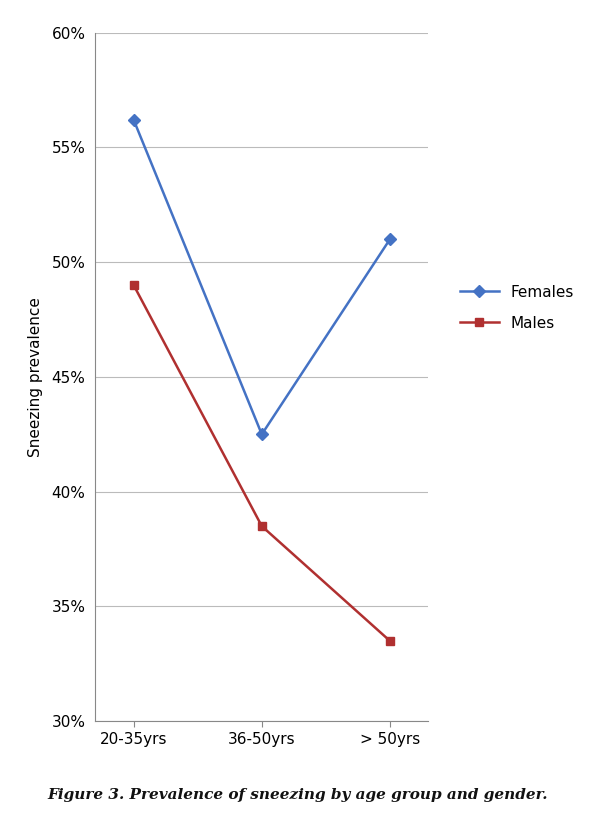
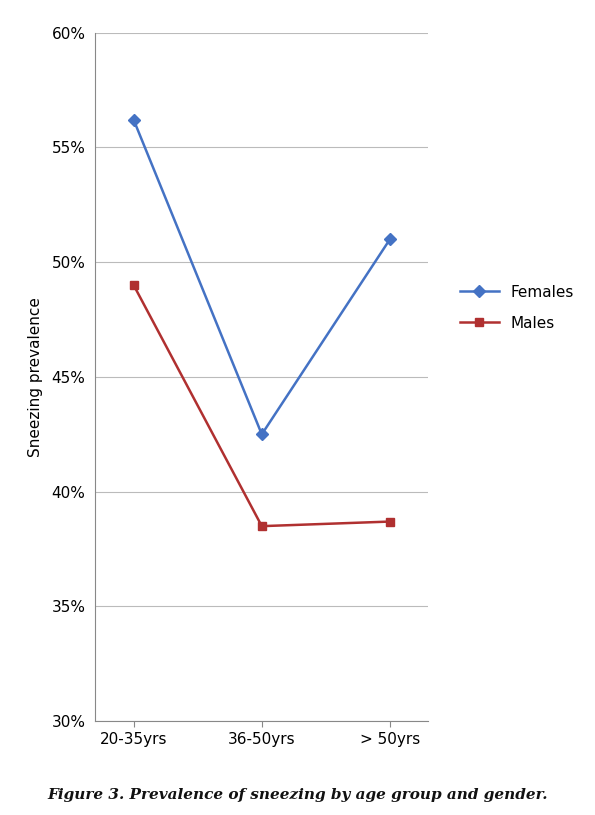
Males/> 50yrs: 33.5% -> 38.7%
